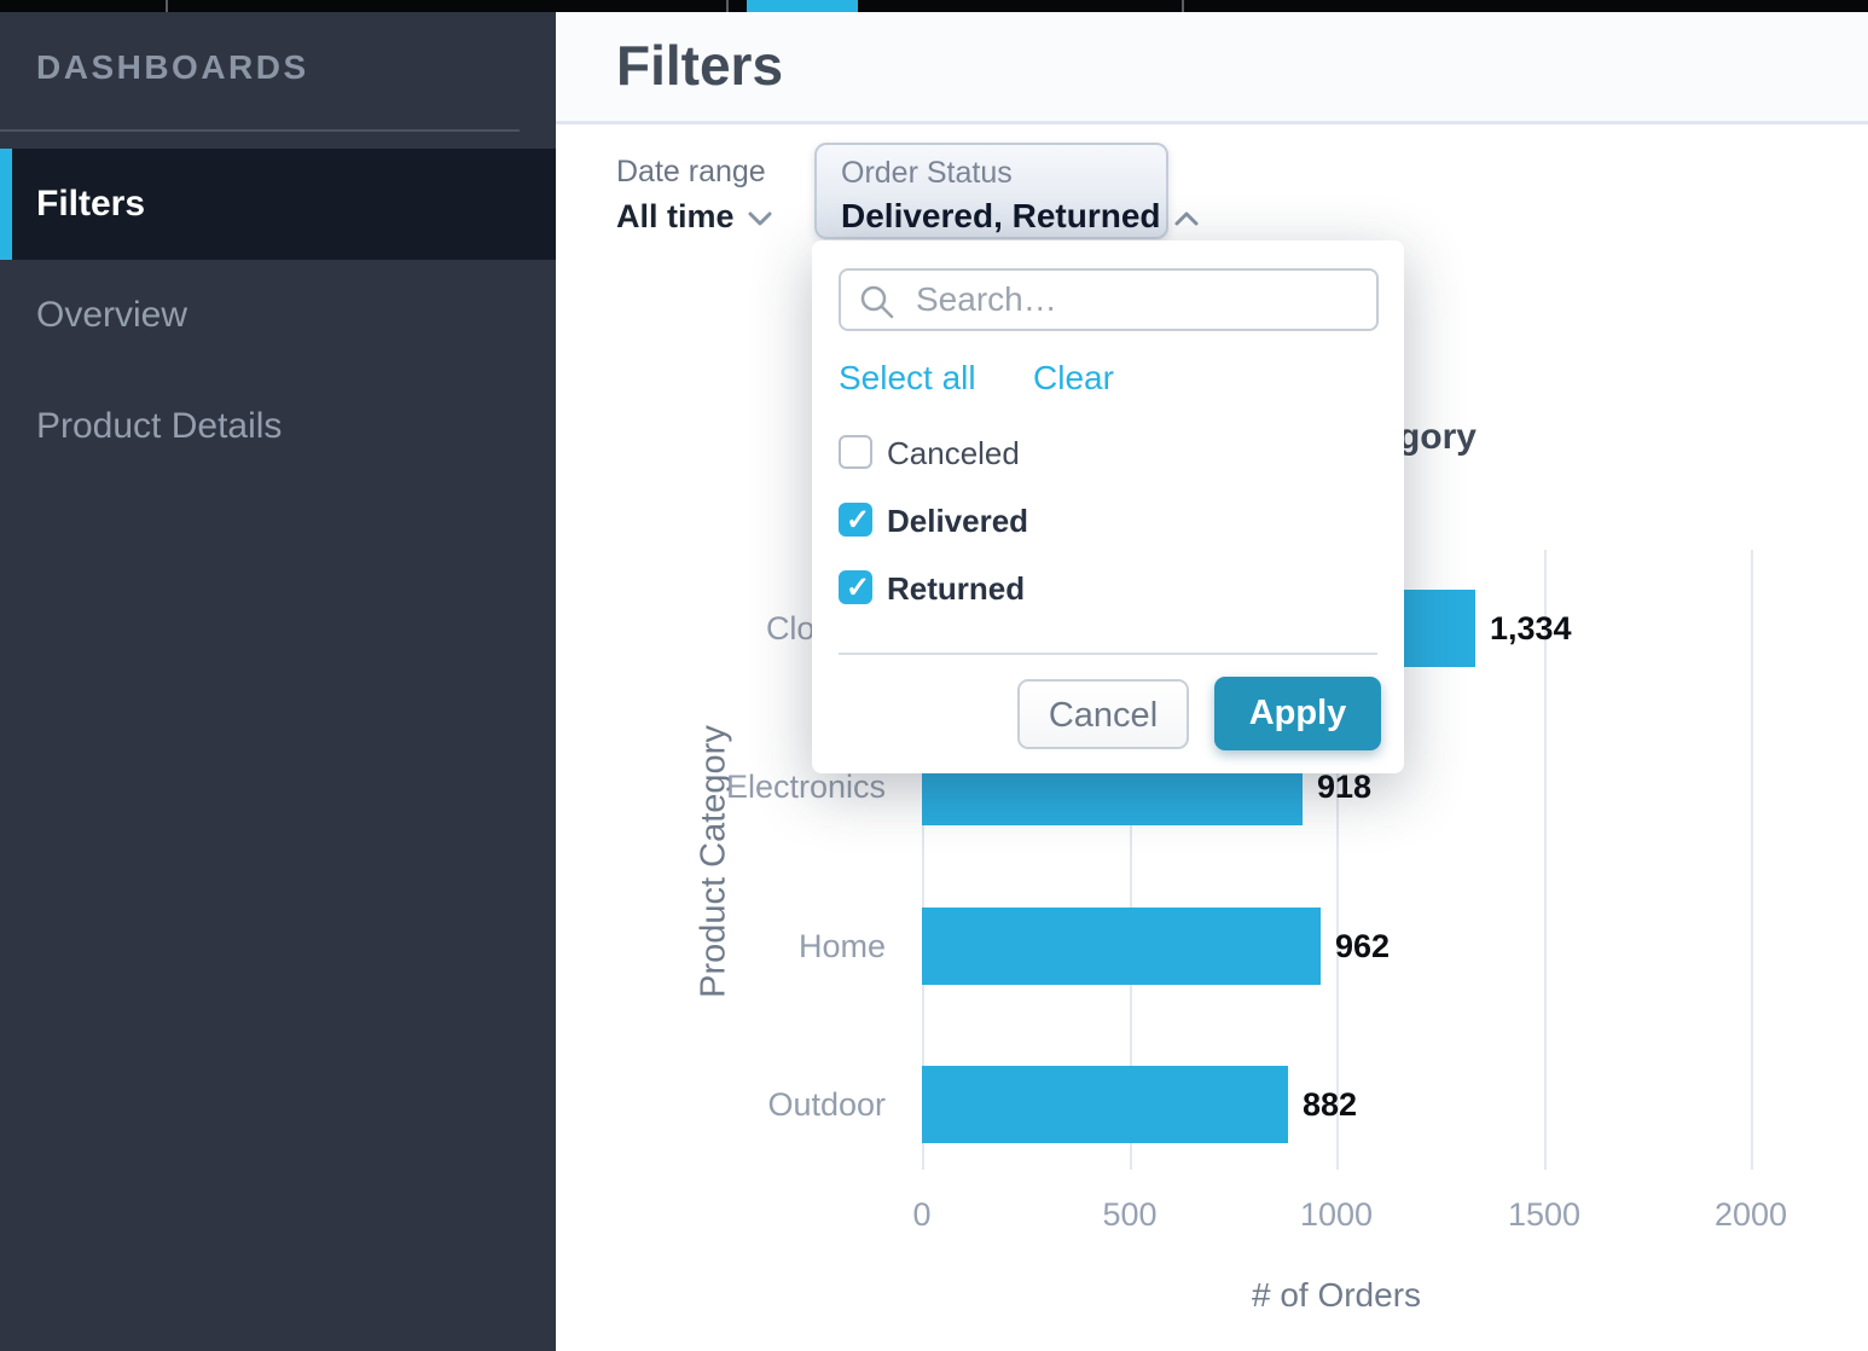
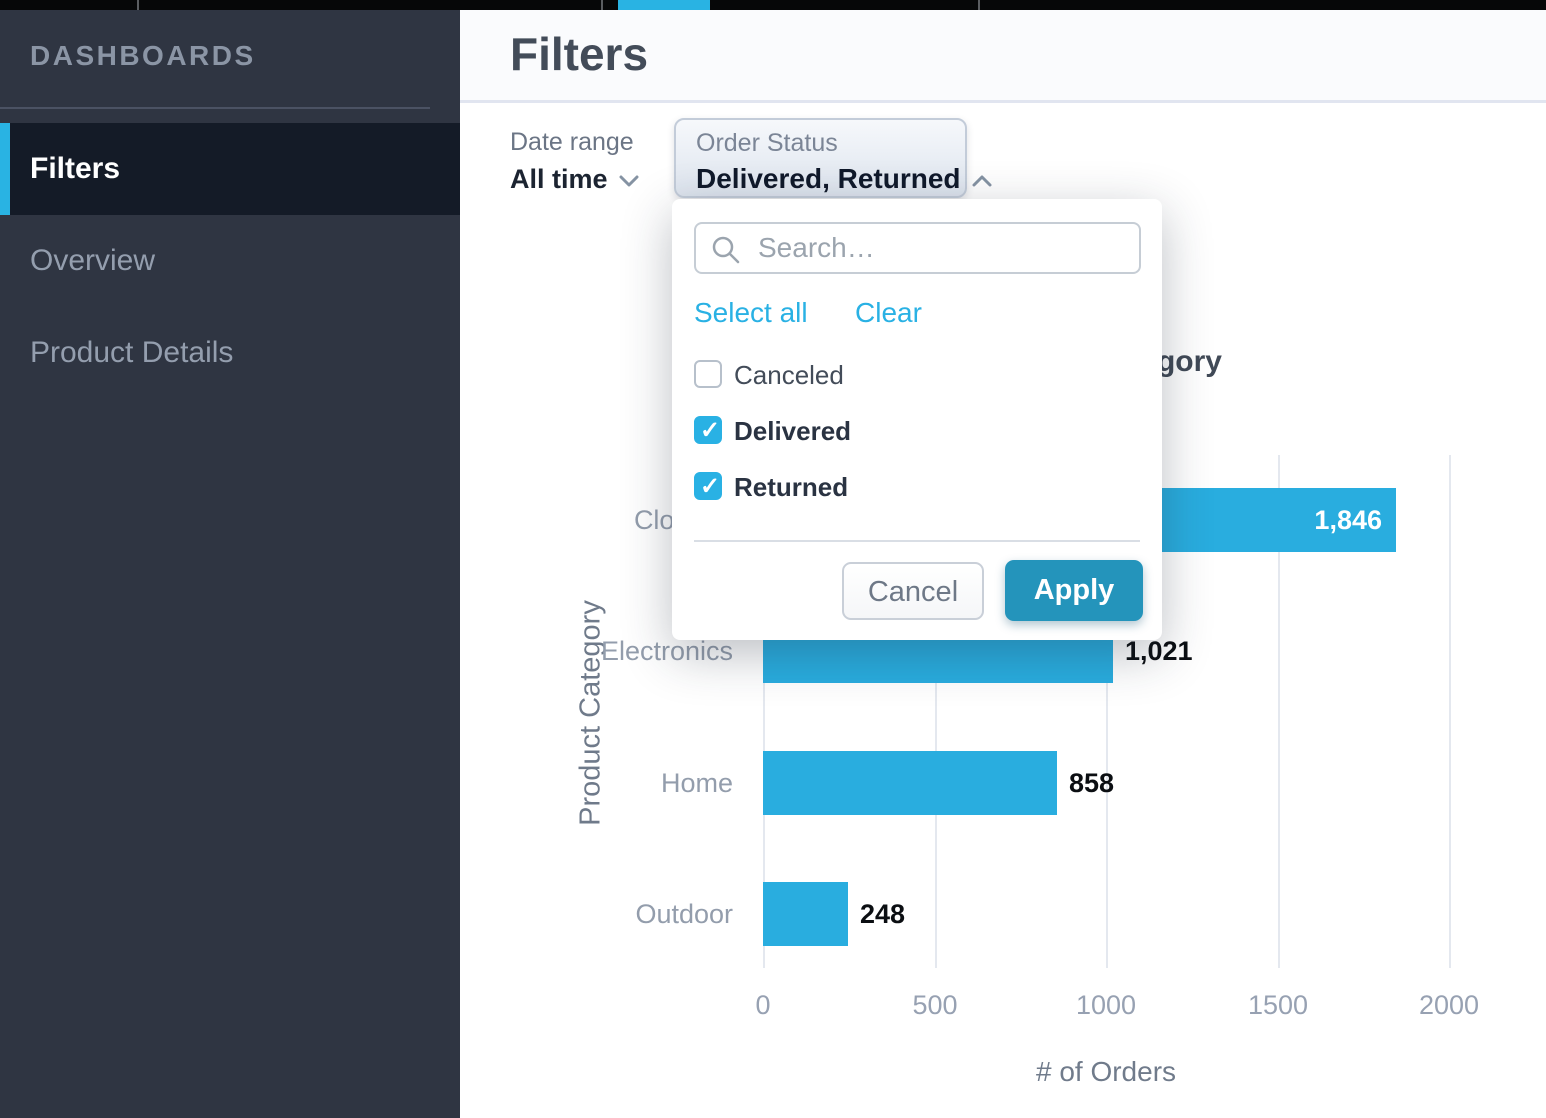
Clothing: 1,334 -> 1,846
Electronics: 918 -> 1,021
Home: 962 -> 858
Outdoor: 882 -> 248
